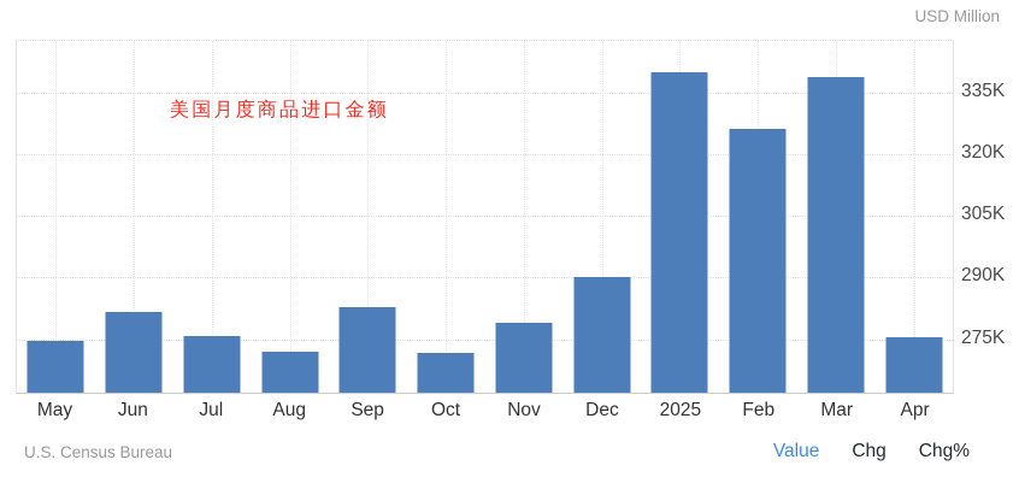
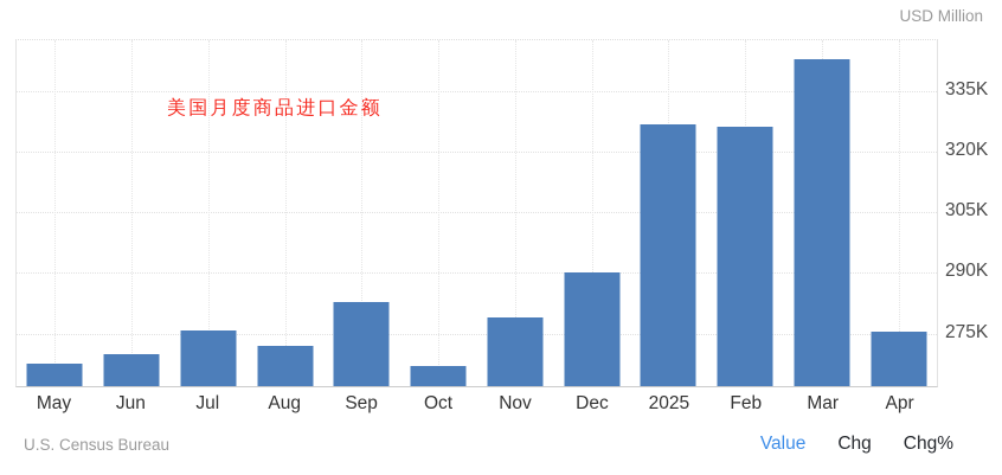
May: 275K -> 268K
Jun: 282K -> 270K
Oct: 272K -> 267K
2025: 340K -> 327K
Mar: 339K -> 343K
